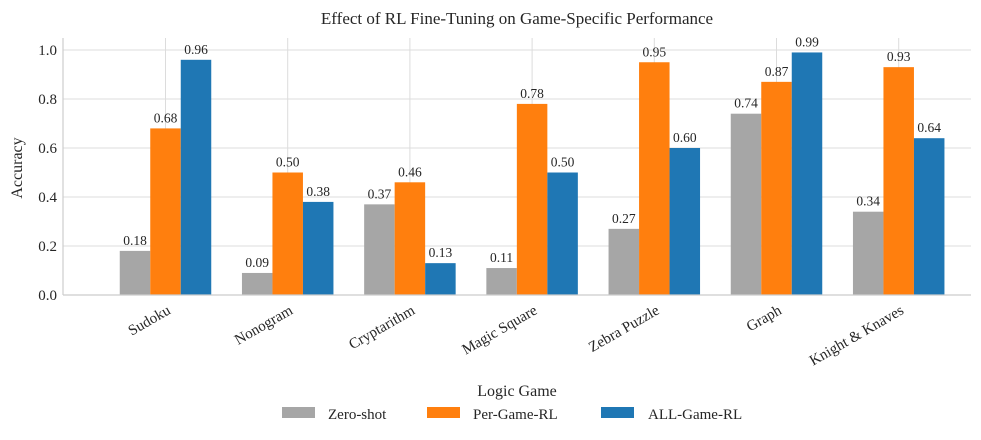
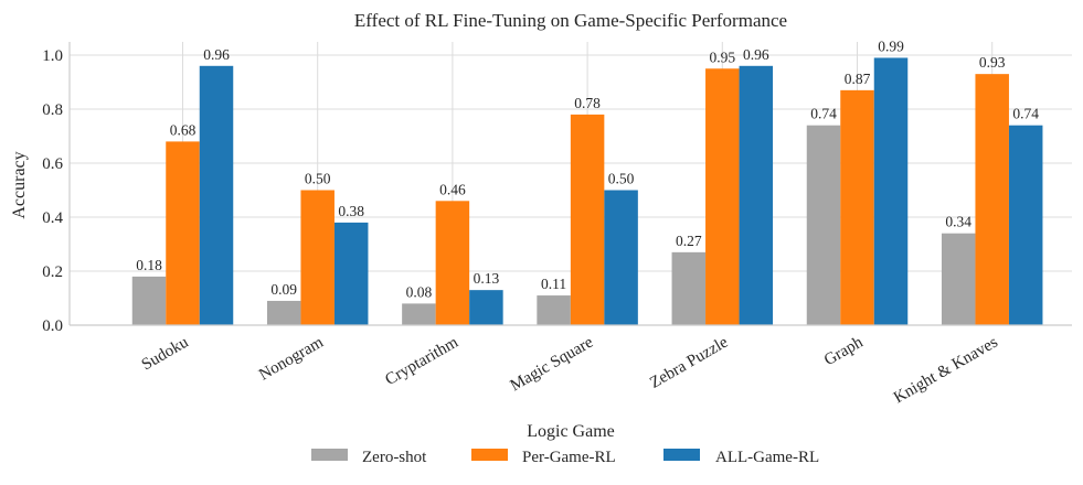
Zero-shot/Cryptarithm: 0.37 -> 0.08
ALL-Game-RL/Zebra Puzzle: 0.60 -> 0.96
ALL-Game-RL/Knight & Knaves: 0.64 -> 0.74
